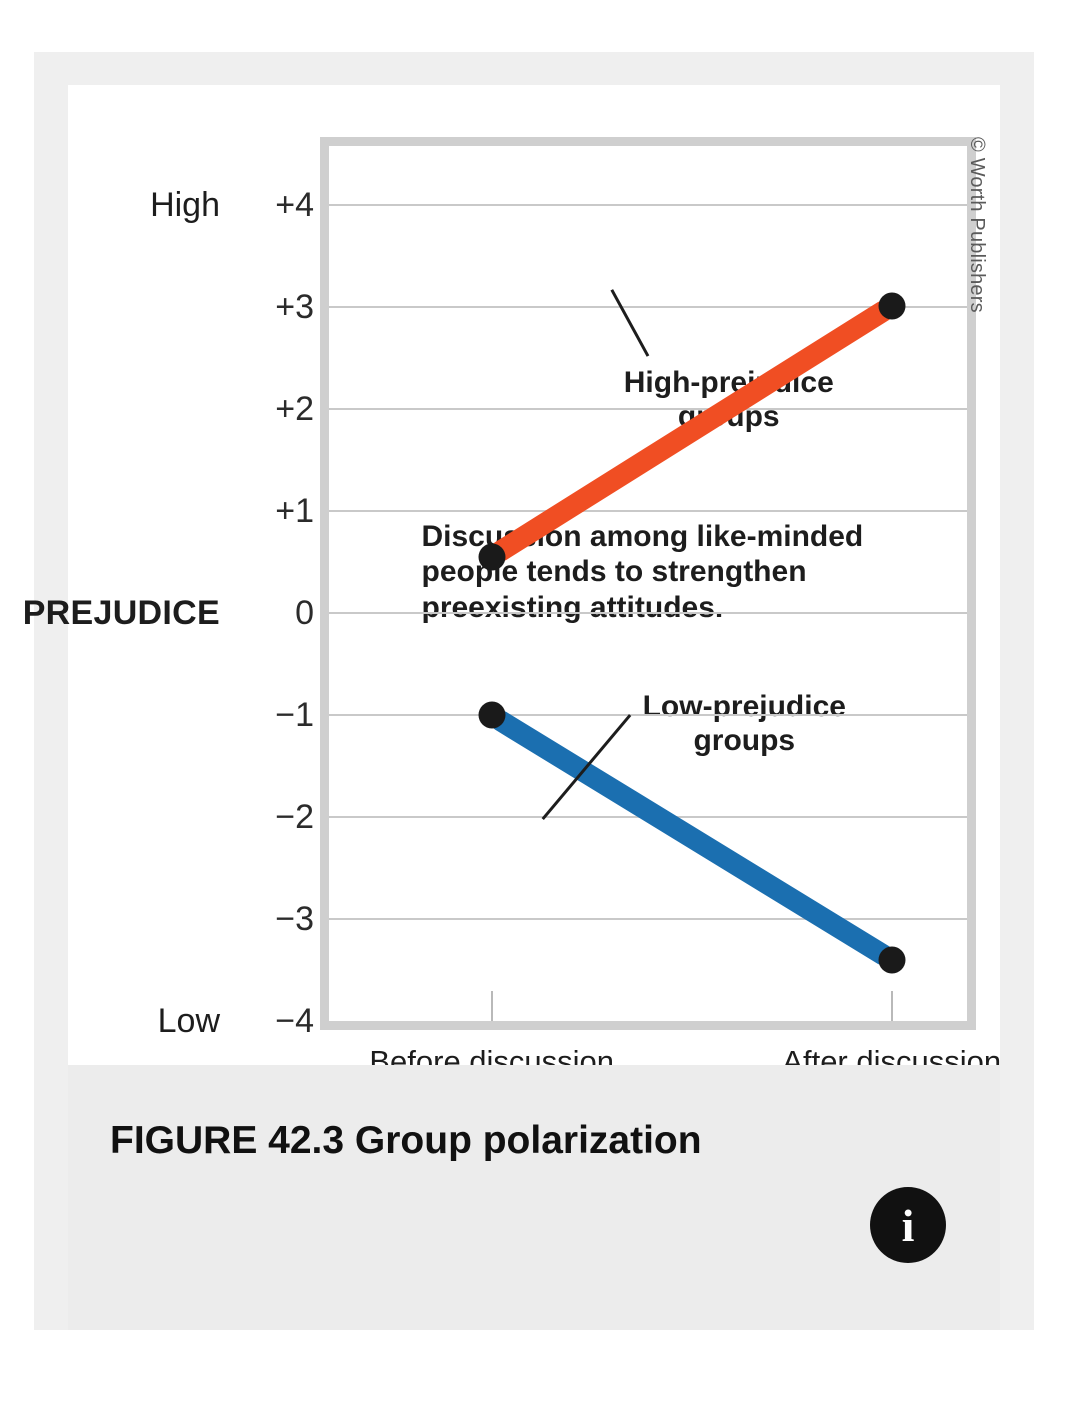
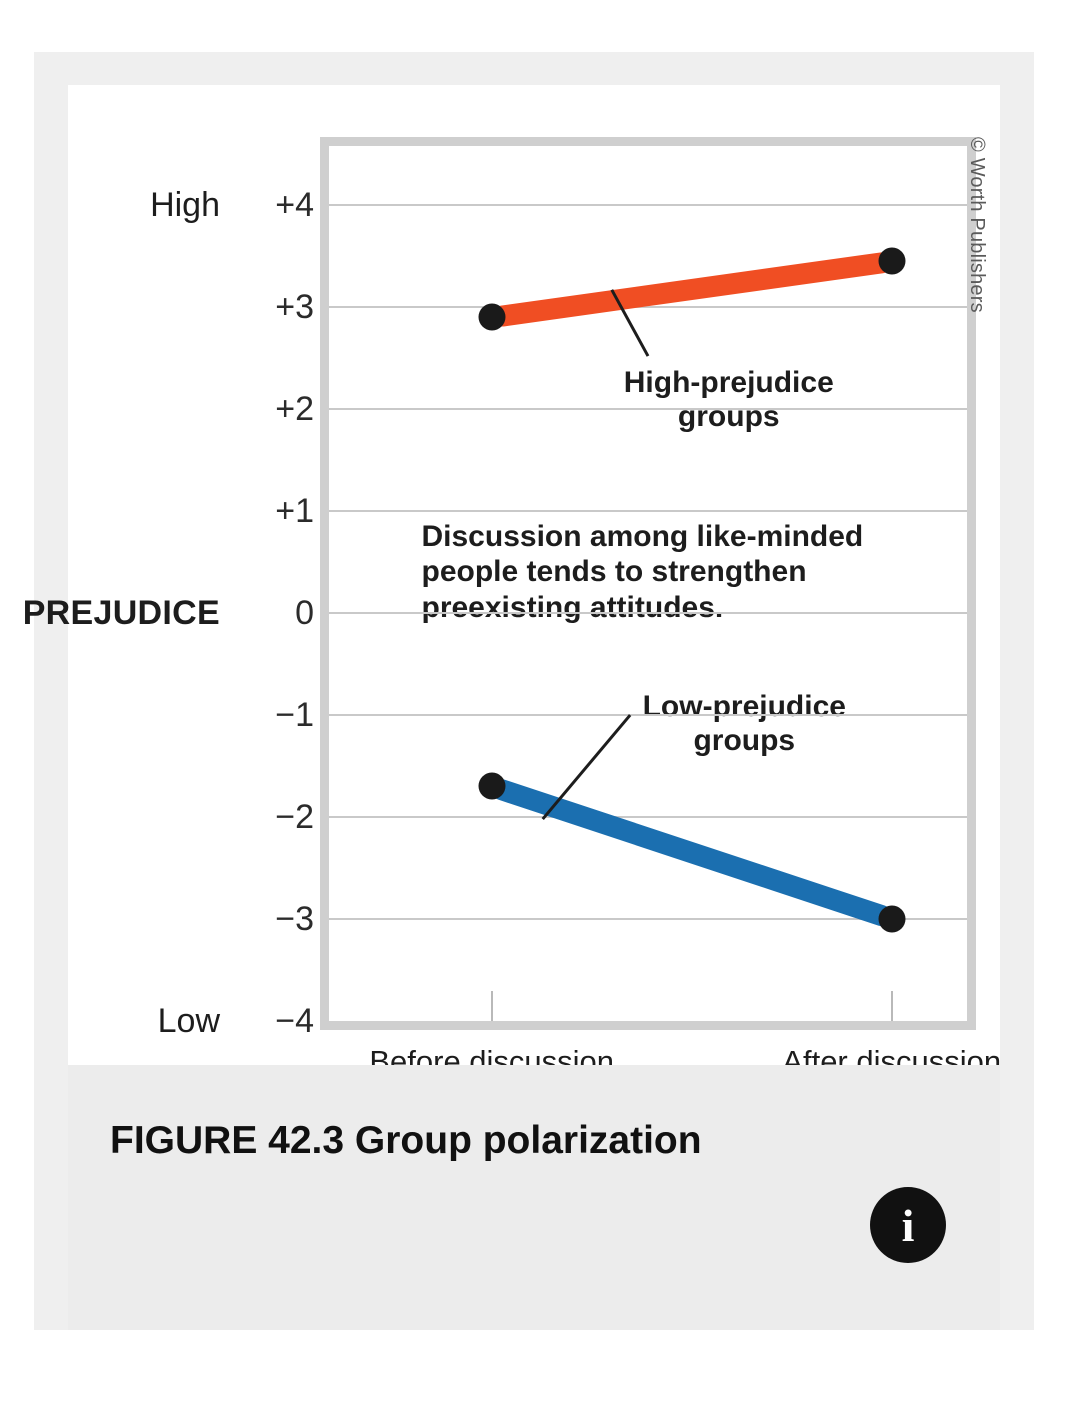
High-prejudice groups/Before discussion: 0.55 -> 2.90
Low-prejudice groups/Before discussion: -1.0 -> -1.7
High-prejudice groups/After discussion: 3.01 -> 3.45
Low-prejudice groups/After discussion: -3.4 -> -3.0
